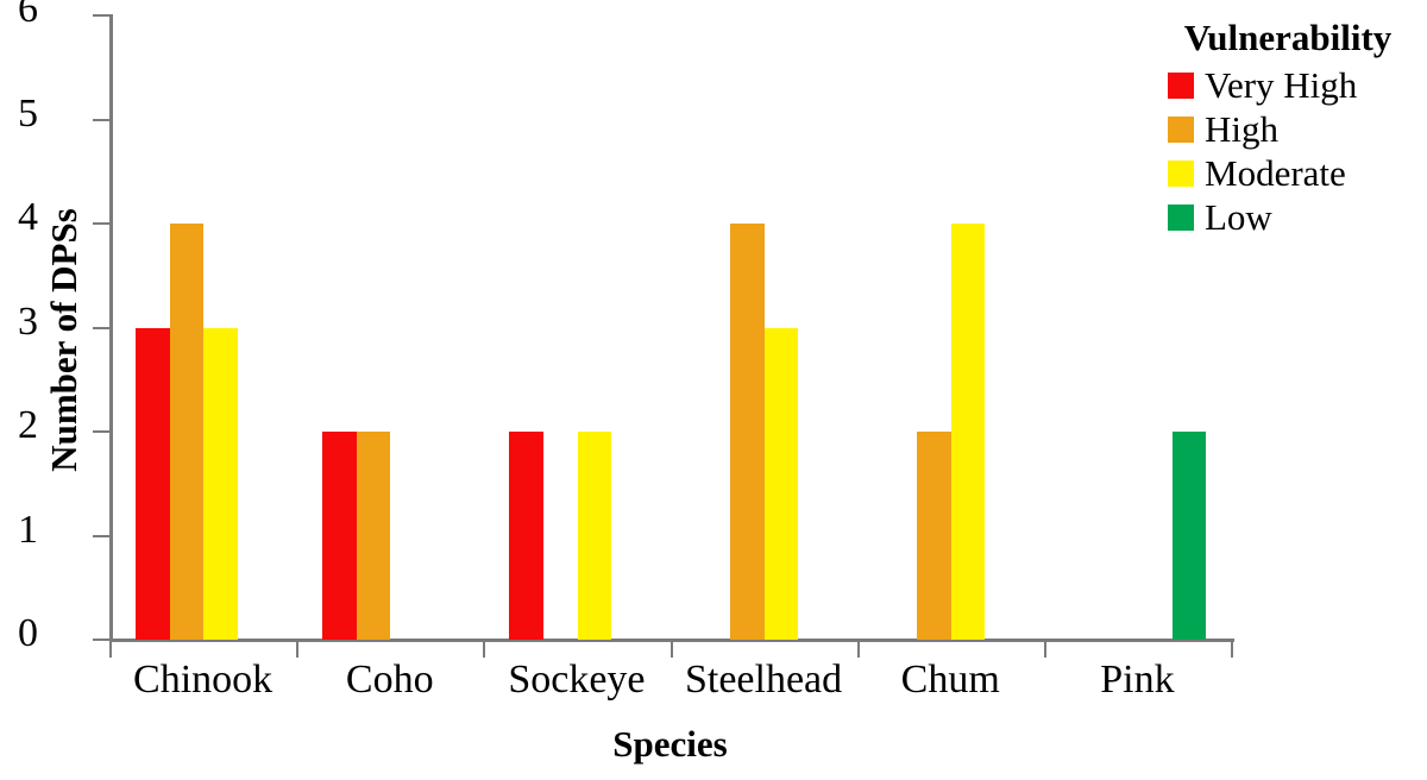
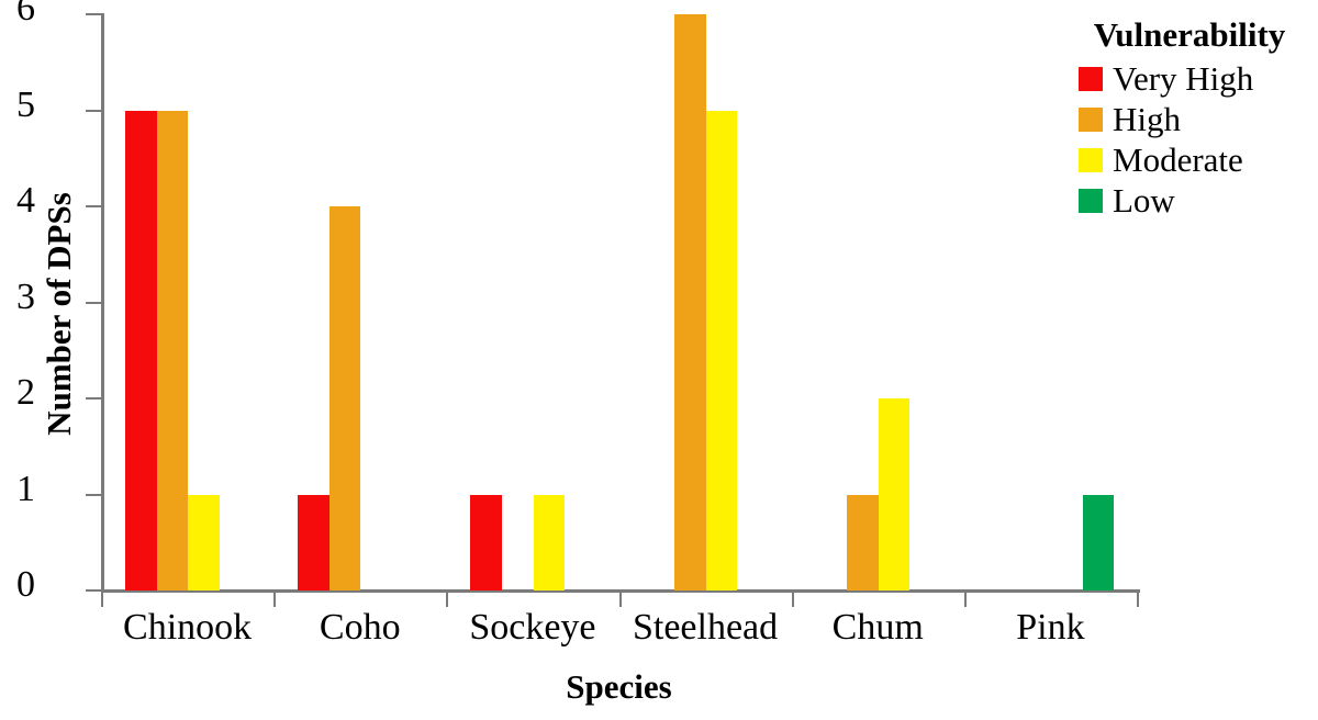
Very High/Chinook: 3 -> 5
High/Chinook: 4 -> 5
Moderate/Chinook: 3 -> 1
Very High/Coho: 2 -> 1
High/Coho: 2 -> 4
Very High/Sockeye: 2 -> 1
Moderate/Sockeye: 2 -> 1
High/Steelhead: 4 -> 6
Moderate/Steelhead: 3 -> 5
High/Chum: 2 -> 1
Moderate/Chum: 4 -> 2
Low/Pink: 2 -> 1
